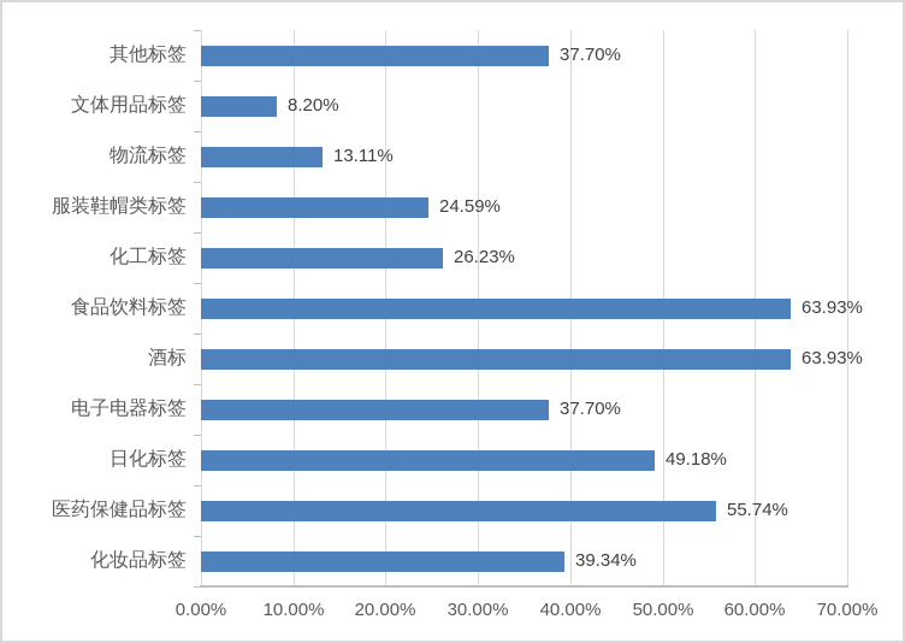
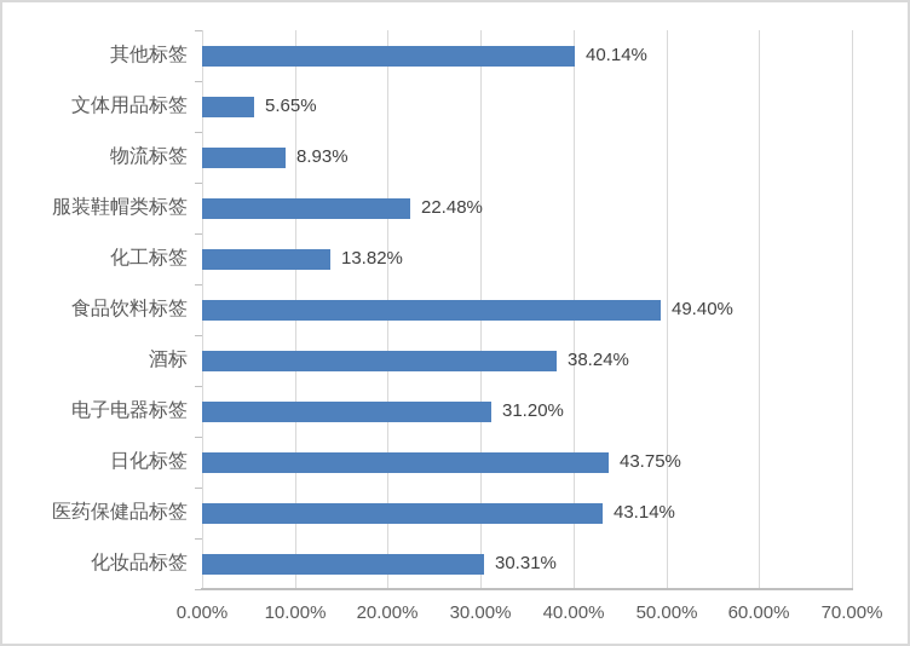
其他标签: 37.70% -> 40.14%
文体用品标签: 8.20% -> 5.65%
物流标签: 13.11% -> 8.93%
服装鞋帽类标签: 24.59% -> 22.48%
化工标签: 26.23% -> 13.82%
食品饮料标签: 63.93% -> 49.40%
酒标: 63.93% -> 38.24%
电子电器标签: 37.70% -> 31.20%
日化标签: 49.18% -> 43.75%
医药保健品标签: 55.74% -> 43.14%
化妆品标签: 39.34% -> 30.31%
